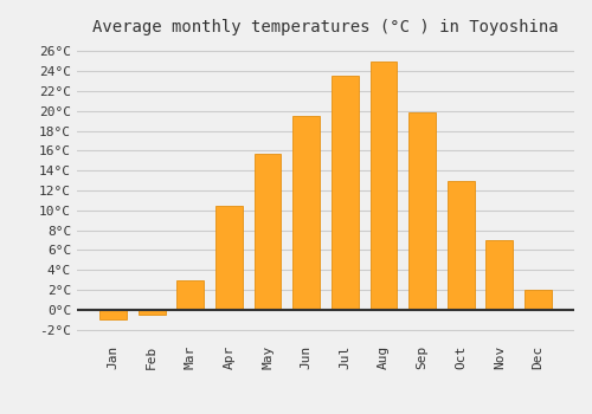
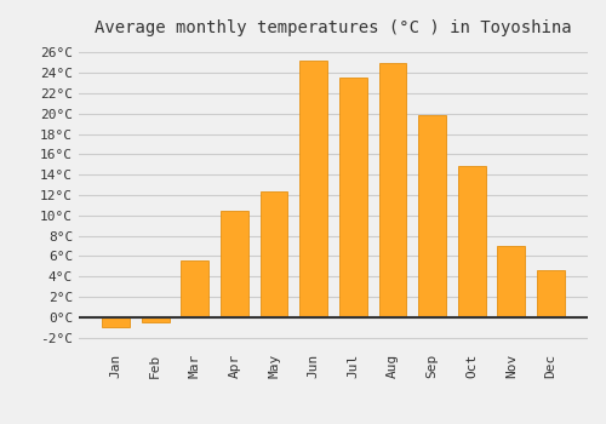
Mar: 3.0°C -> 5.6°C
May: 15.7°C -> 12.4°C
Jun: 19.5°C -> 25.2°C
Oct: 13.0°C -> 14.8°C
Dec: 2.0°C -> 4.6°C
